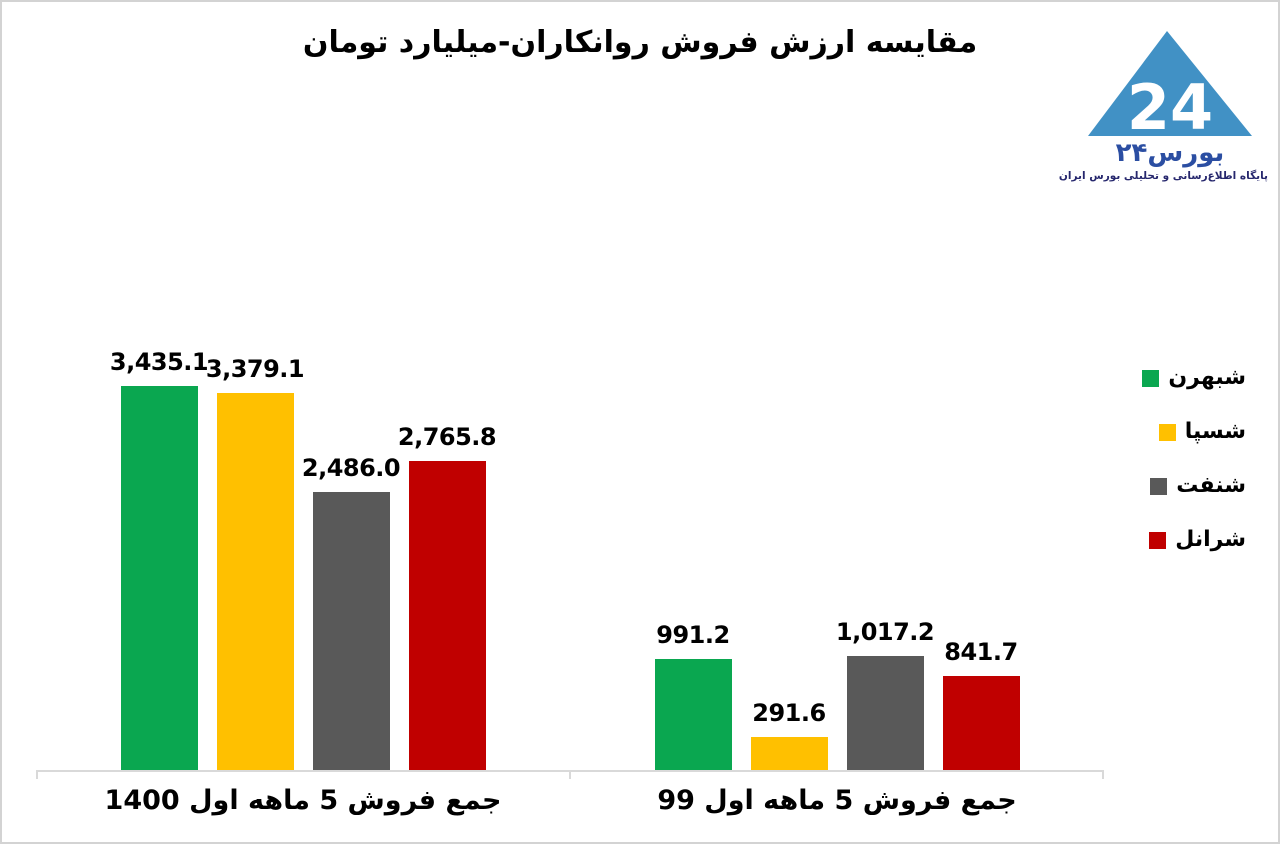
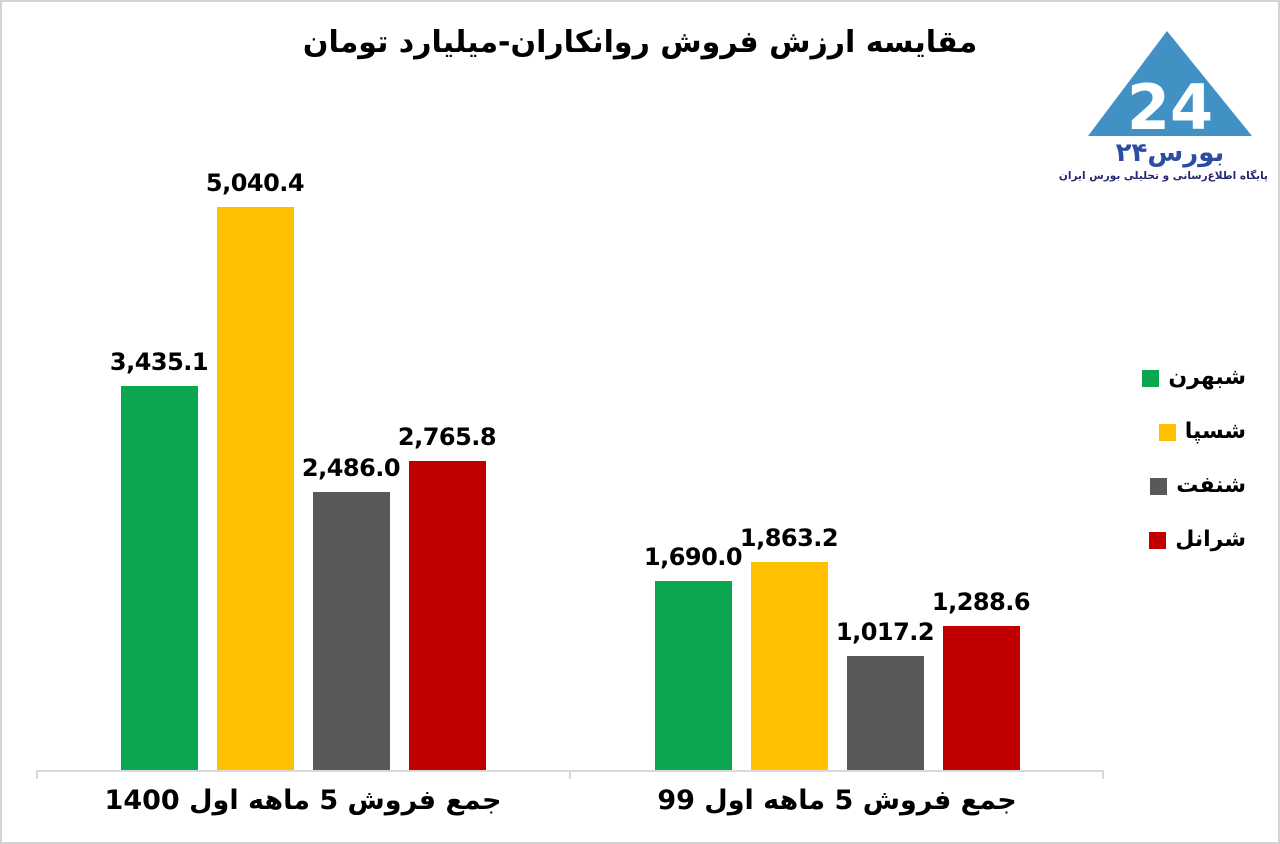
شسپا/جمع فروش 5 ماهه اول 1400: 3,379.1 -> 5,040.4
شبهرن/جمع فروش 5 ماهه اول 99: 991.2 -> 1,690.0
شسپا/جمع فروش 5 ماهه اول 99: 291.6 -> 1,863.2
شرانل/جمع فروش 5 ماهه اول 99: 841.7 -> 1,288.6
